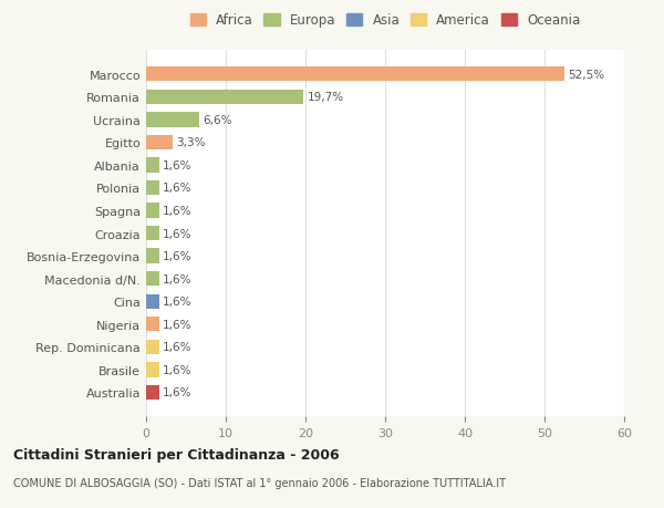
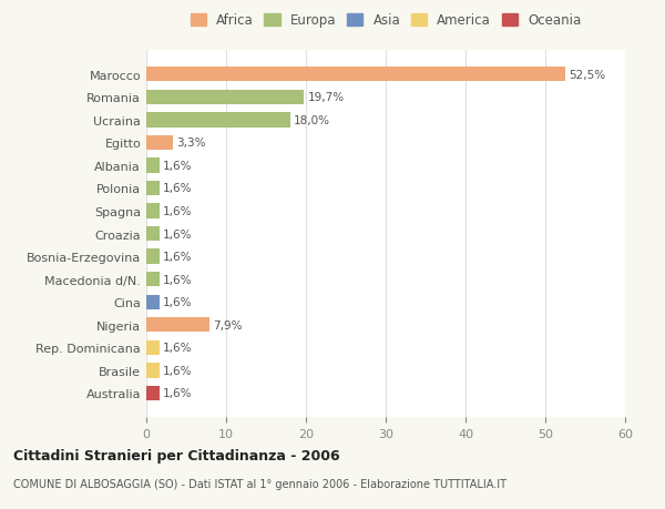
Ucraina: 6,6% -> 18,0%
Nigeria: 1,6% -> 7,9%
